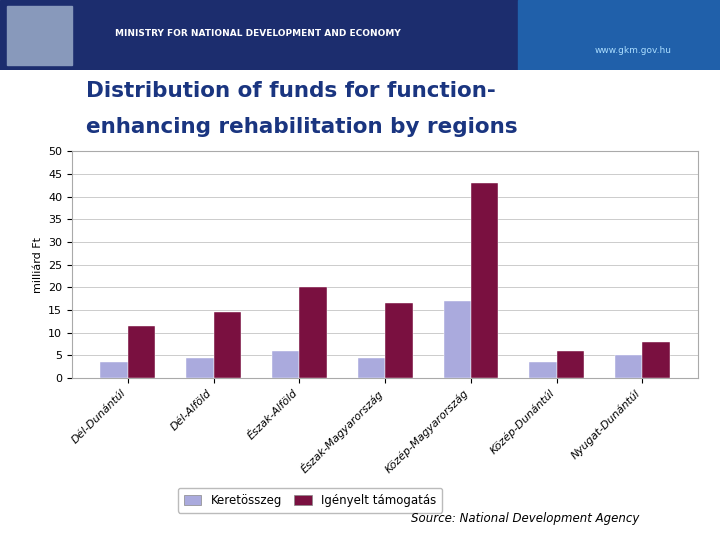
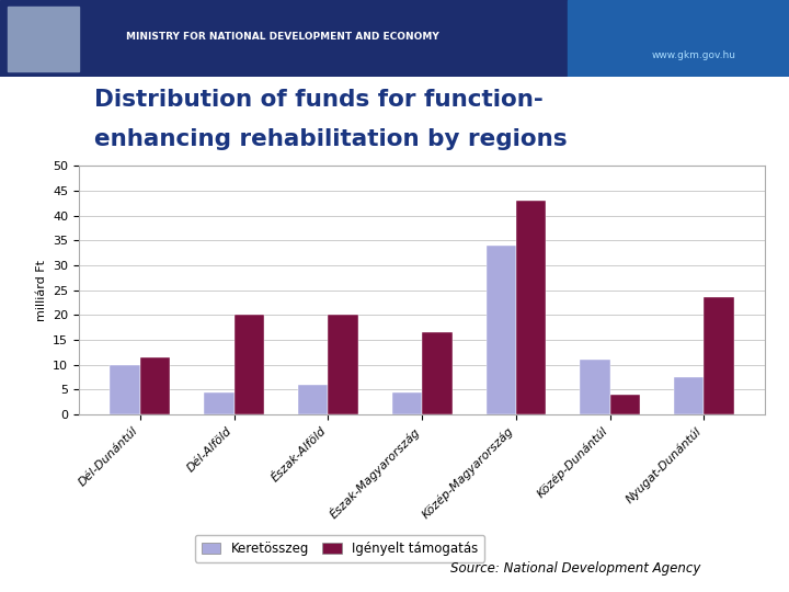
Keretösszeg/Dél-Dunántúl: 3.5 -> 10.0
Igényelt támogatás/Dél-Alföld: 14.5 -> 20.0
Keretösszeg/Közép-Magyarország: 17.0 -> 34.0
Keretösszeg/Közép-Dunántúl: 3.5 -> 11.0
Igényelt támogatás/Közép-Dunántúl: 6.0 -> 4.0
Keretösszeg/Nyugat-Dunántúl: 5.0 -> 7.5
Igényelt támogatás/Nyugat-Dunántúl: 8.0 -> 23.5
